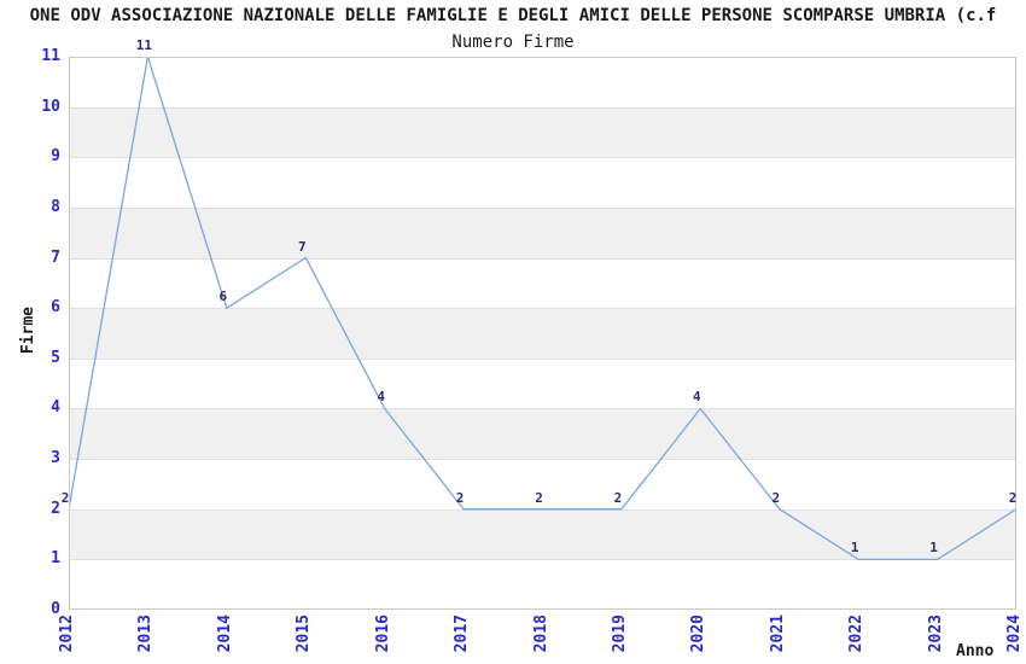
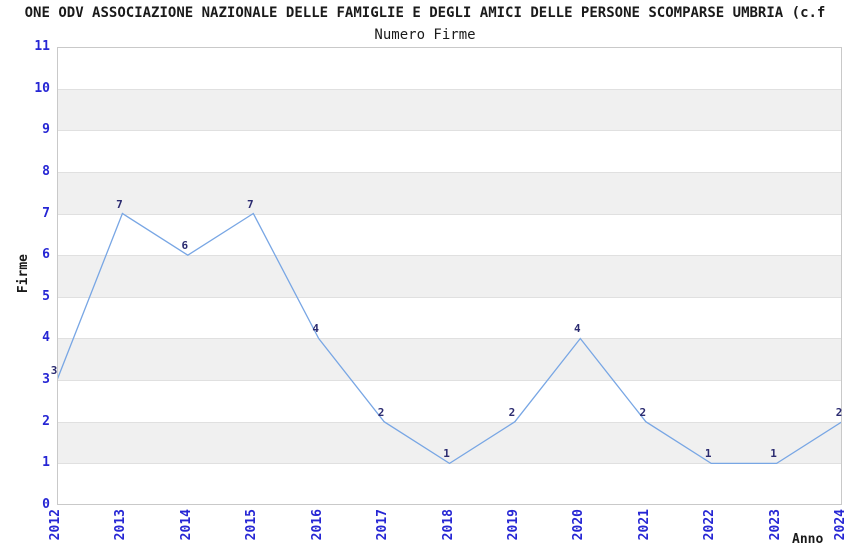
2012: 2 -> 3
2013: 11 -> 7
2018: 2 -> 1
